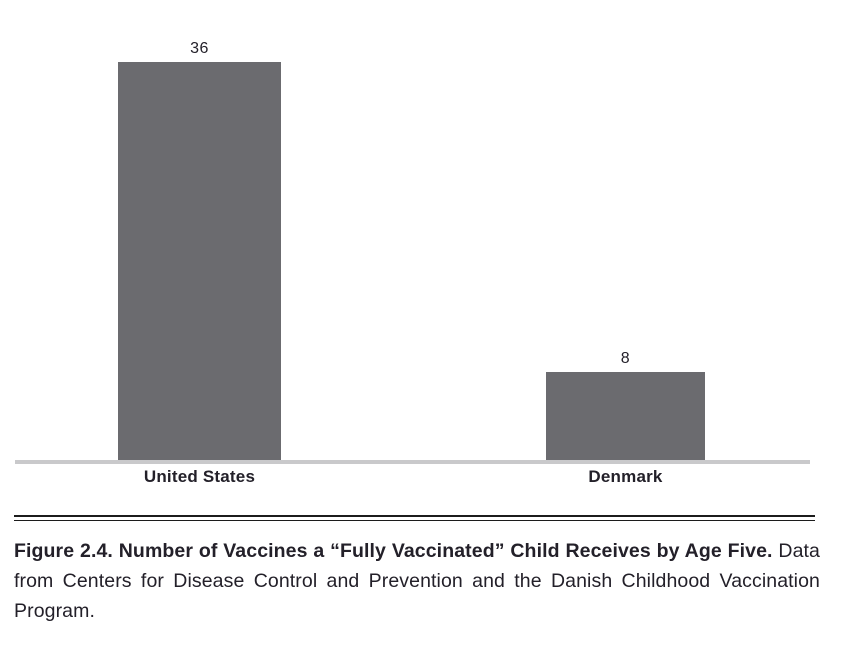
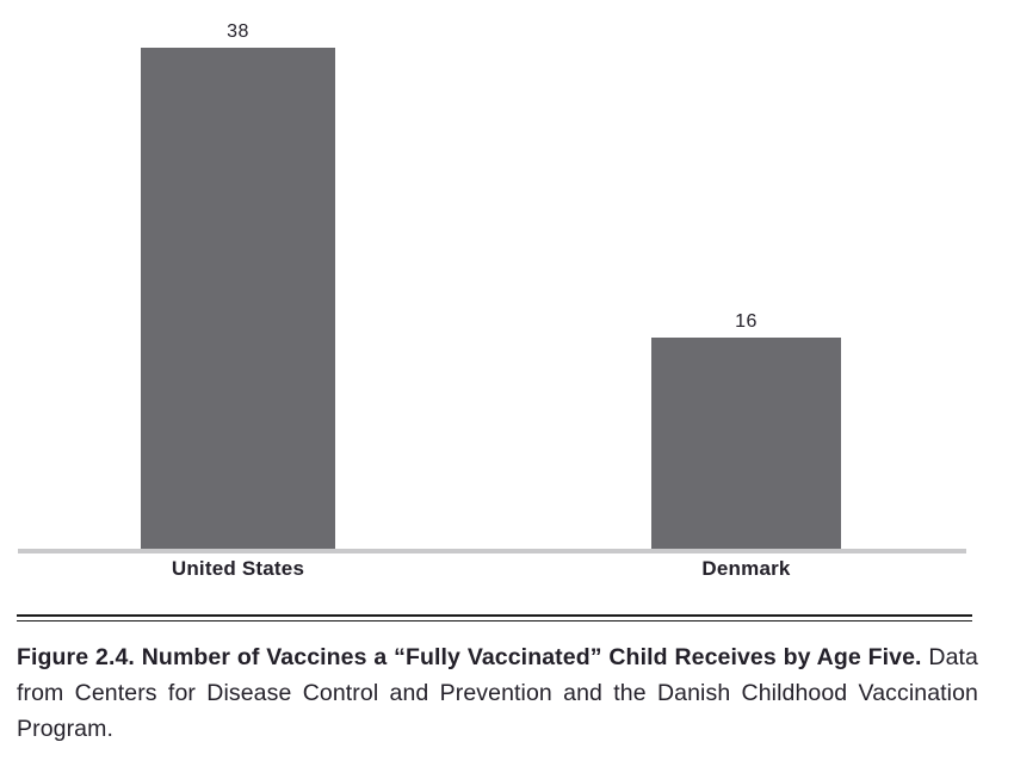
United States: 36 -> 38
Denmark: 8 -> 16
